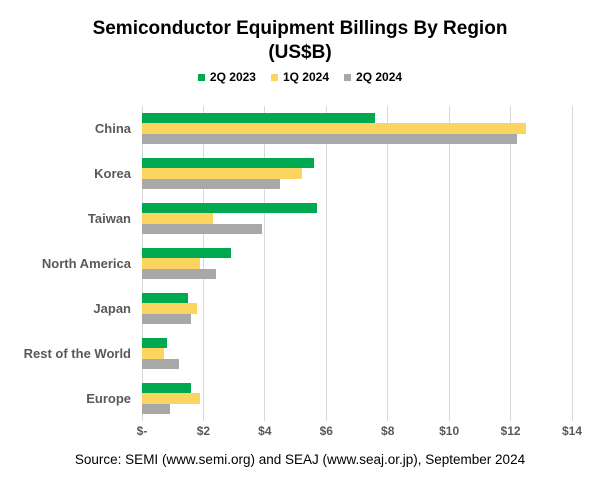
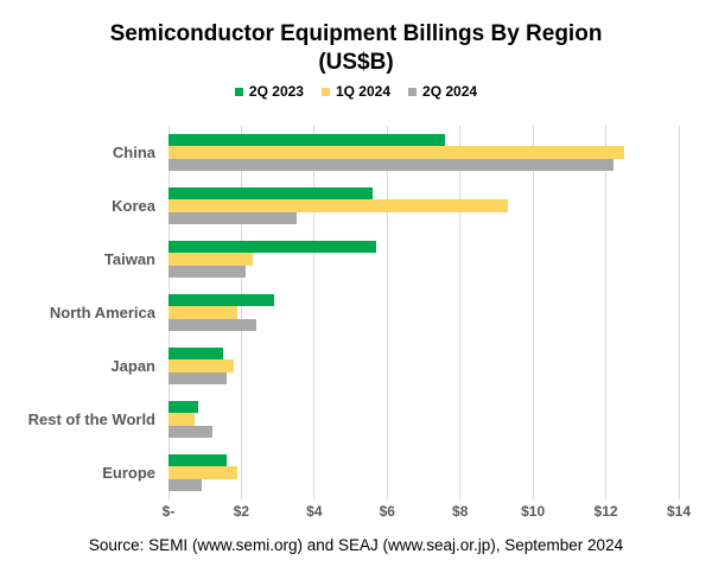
1Q 2024/Korea: $5.2 -> $9.3
2Q 2024/Korea: $4.5 -> $3.5
2Q 2024/Taiwan: $3.9 -> $2.1
